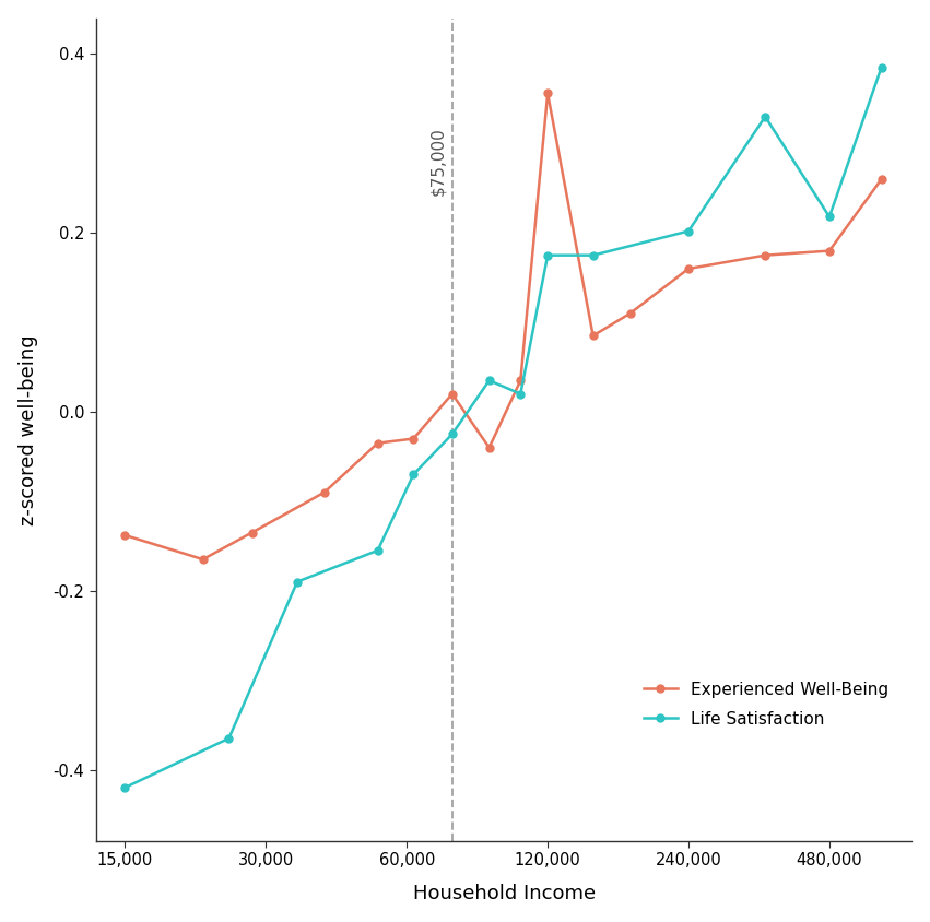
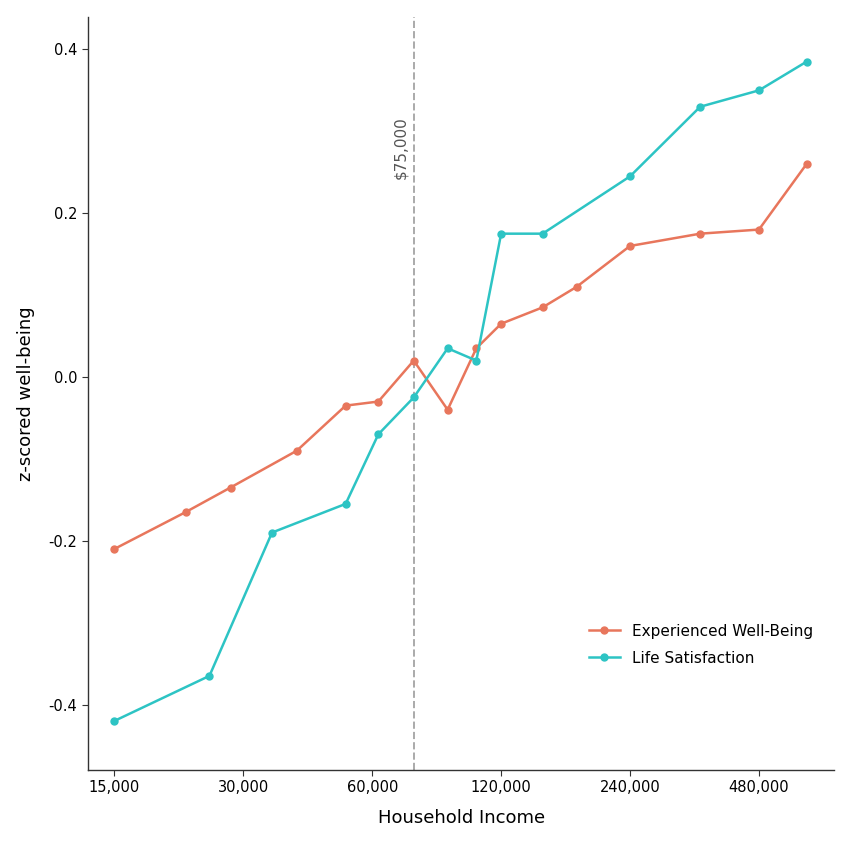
Experienced Well-Being/15,000: -0.138 -> -0.210
Experienced Well-Being/120,000: 0.356 -> 0.065
Life Satisfaction/240,000: 0.202 -> 0.245
Life Satisfaction/480,000: 0.218 -> 0.350
